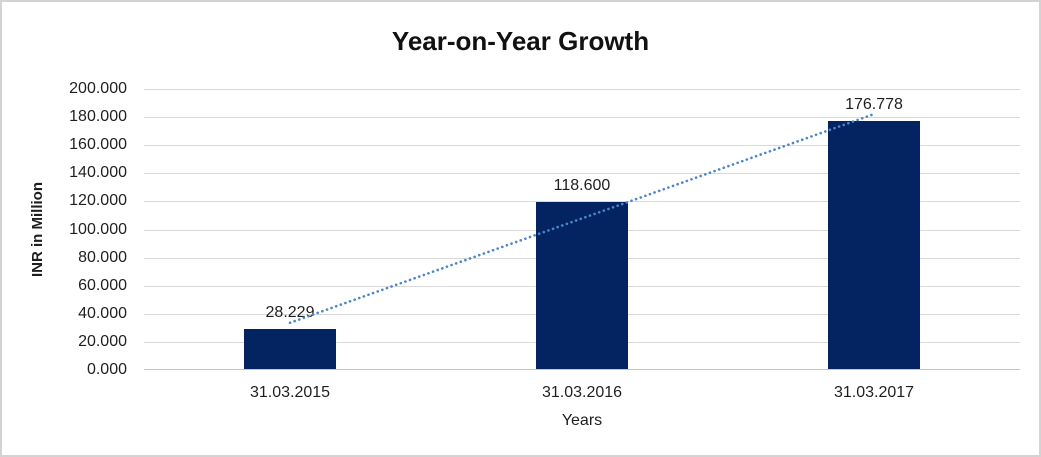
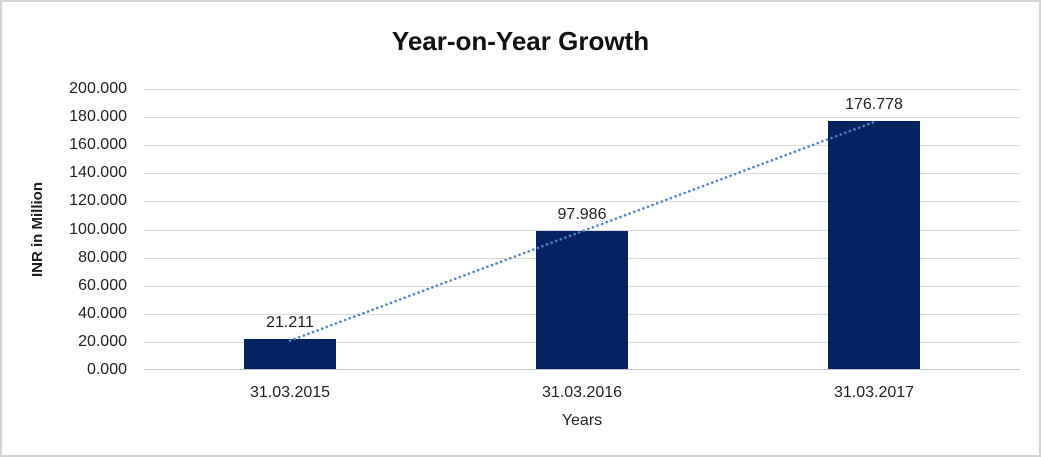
31.03.2015: 28.229 -> 21.211
31.03.2016: 118.600 -> 97.986
